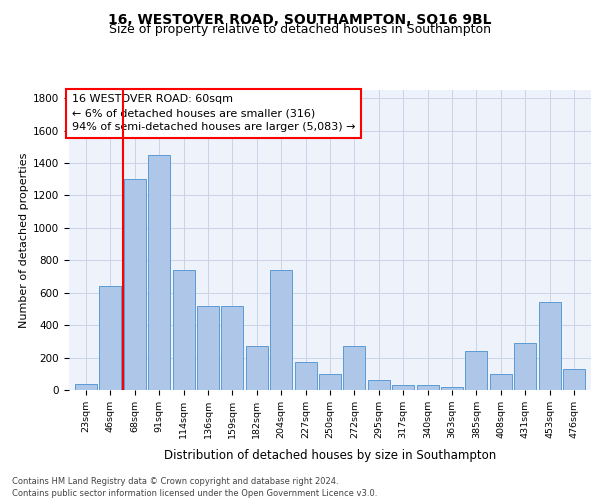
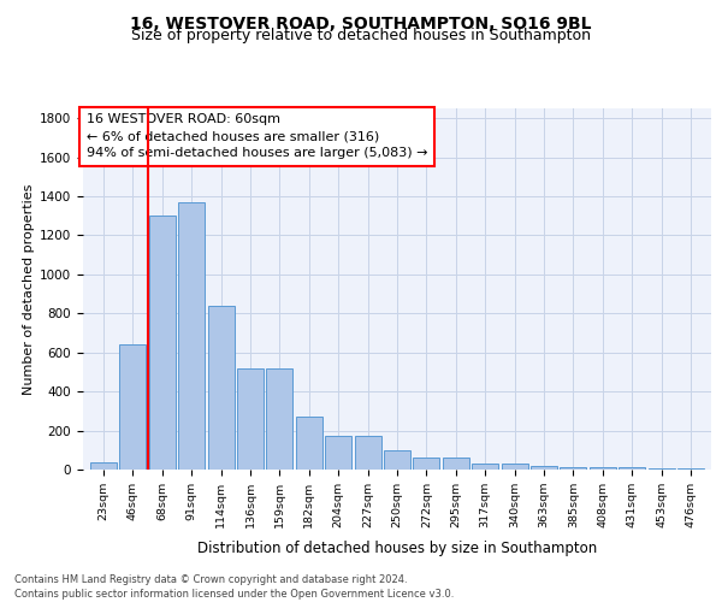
91sqm: 1450 -> 1370
114sqm: 740 -> 840
204sqm: 740 -> 170
272sqm: 270 -> 60
385sqm: 240 -> 20
408sqm: 100 -> 10
431sqm: 290 -> 10
453sqm: 540 -> 10
476sqm: 130 -> 10
